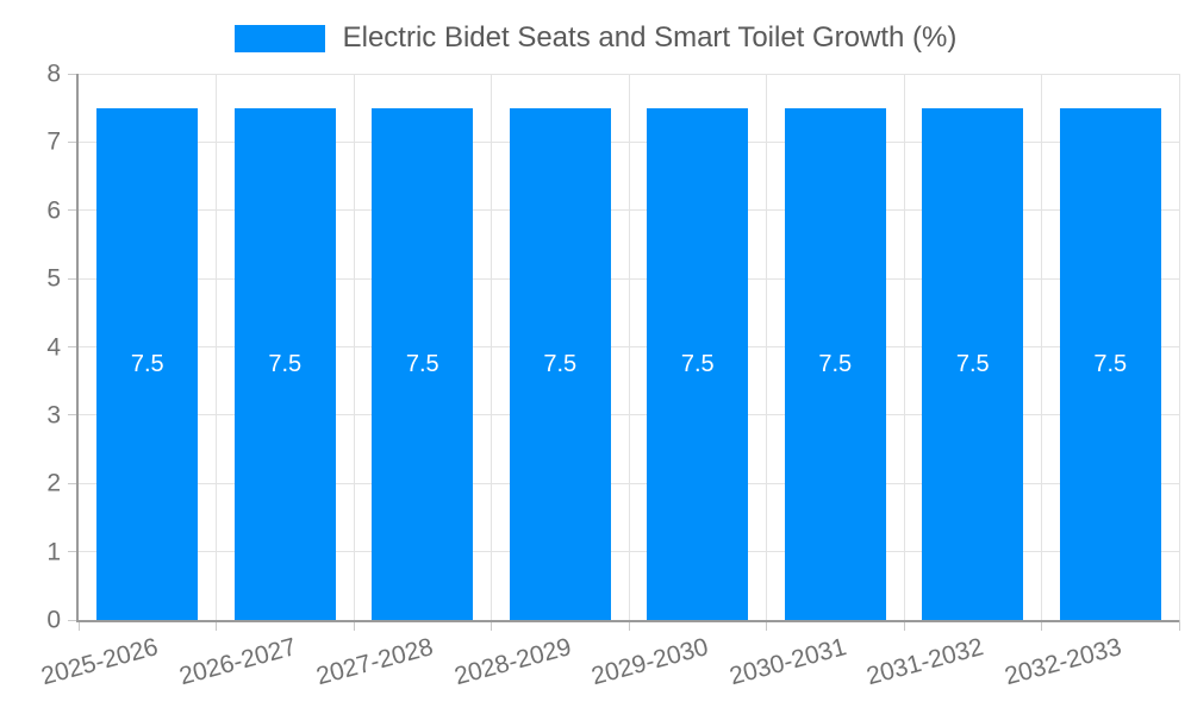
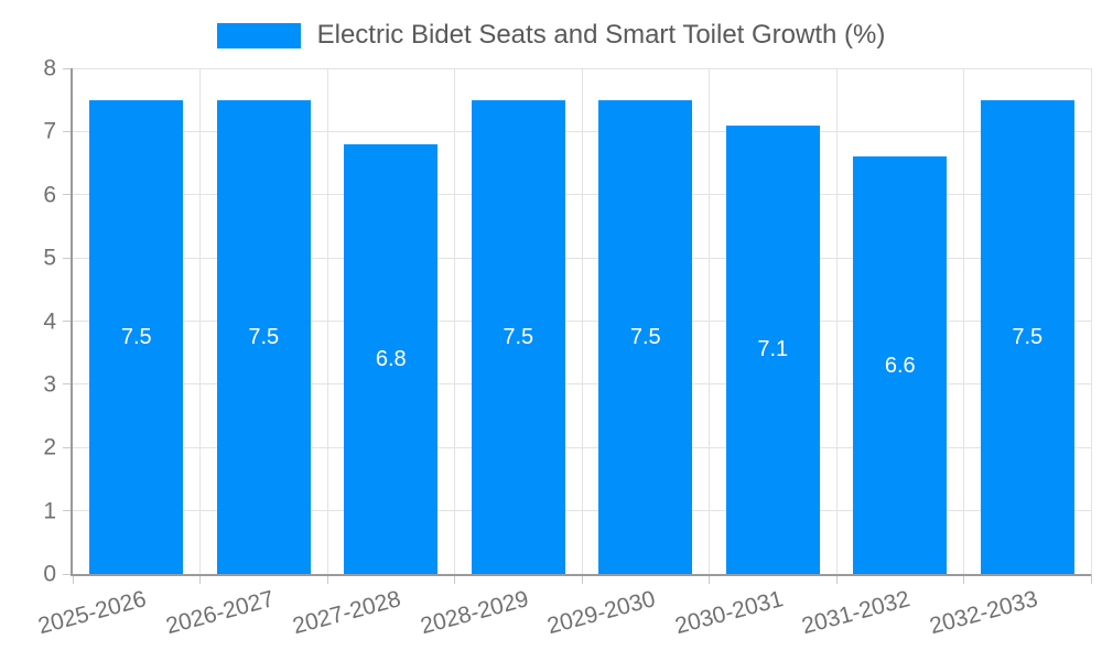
2027-2028: 7.5 -> 6.8
2030-2031: 7.5 -> 7.1
2031-2032: 7.5 -> 6.6
